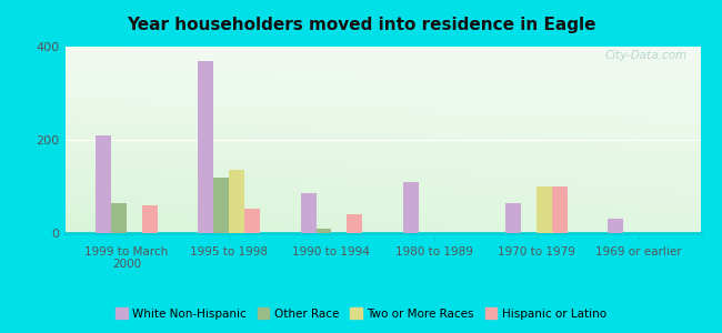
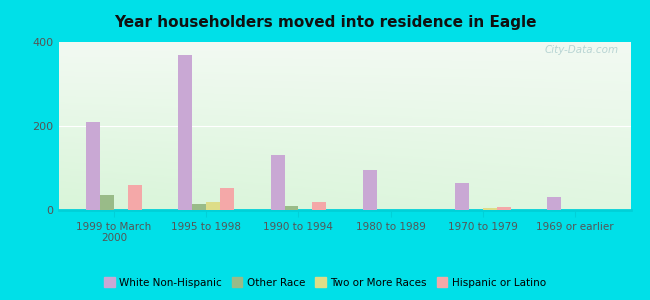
Other Race/1999 to March 2000: 65 -> 35
Other Race/1995 to 1998: 120 -> 15
Two or More Races/1995 to 1998: 135 -> 18
White Non-Hispanic/1990 to 1994: 85 -> 130
Hispanic or Latino/1990 to 1994: 40 -> 18
White Non-Hispanic/1980 to 1989: 110 -> 95
Two or More Races/1970 to 1979: 100 -> 4
Hispanic or Latino/1970 to 1979: 100 -> 6
